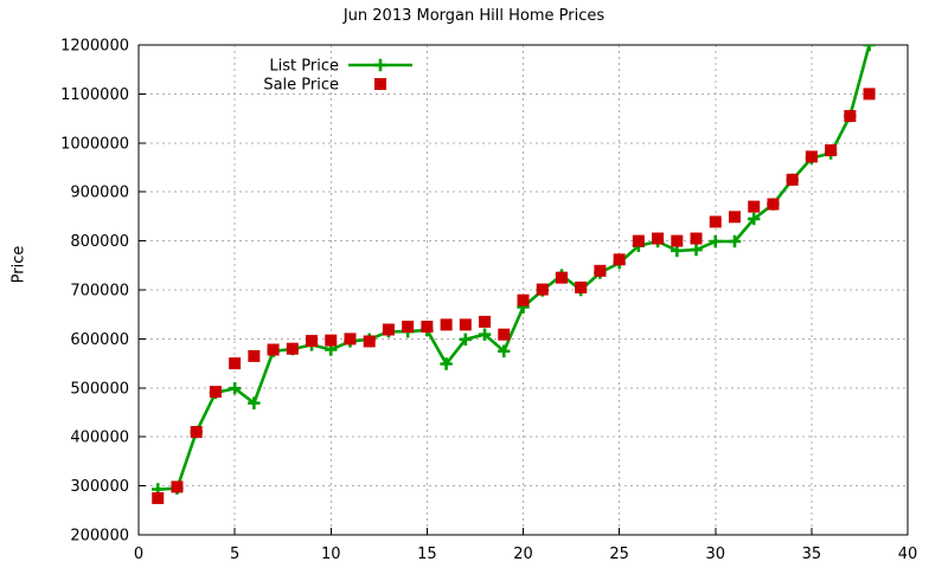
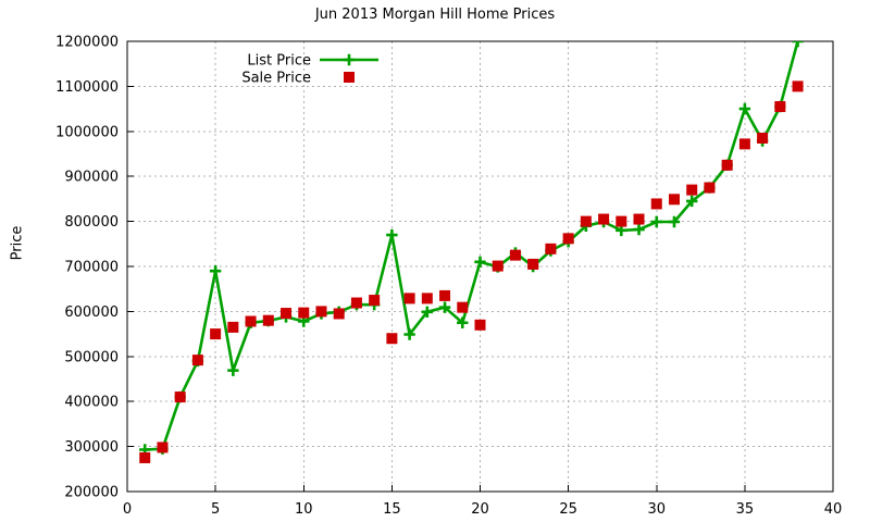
List Price/5: 500000 -> 690000
List Price/15: 620000 -> 770000
Sale Price/15: 620000 -> 540000
List Price/20: 660000 -> 710000
Sale Price/20: 680000 -> 570000
List Price/35: 970000 -> 1050000
